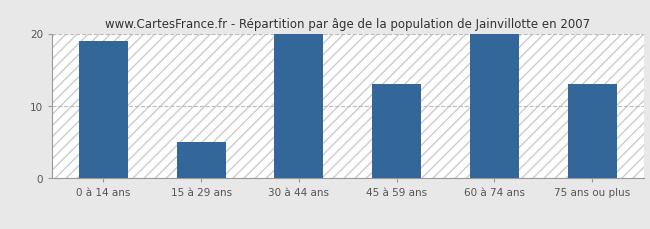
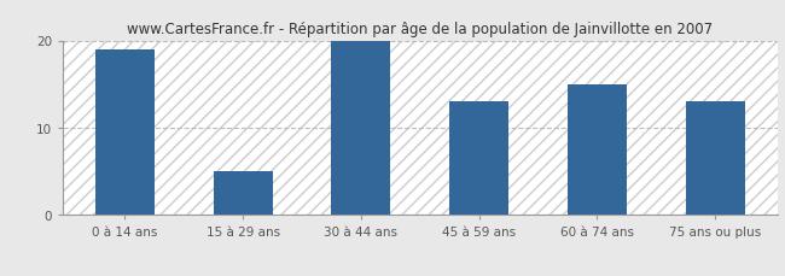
60 à 74 ans: 20 -> 15
